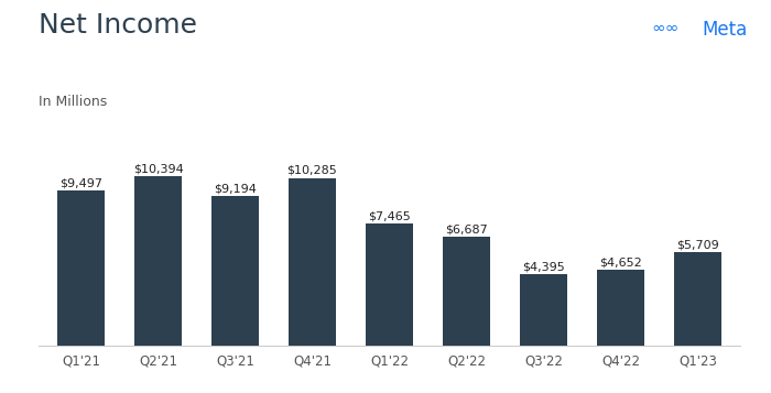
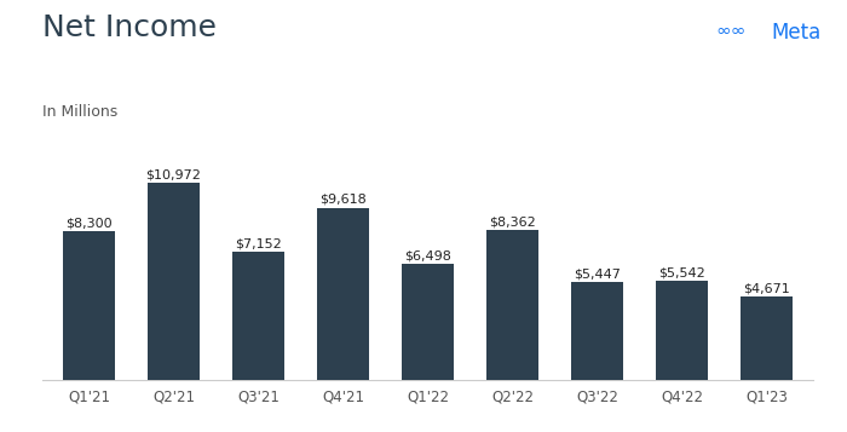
Q1'21: $9,497 -> $8,300
Q2'21: $10,394 -> $10,972
Q3'21: $9,194 -> $7,152
Q4'21: $10,285 -> $9,618
Q1'22: $7,465 -> $6,498
Q2'22: $6,687 -> $8,362
Q3'22: $4,395 -> $5,447
Q4'22: $4,652 -> $5,542
Q1'23: $5,709 -> $4,671
